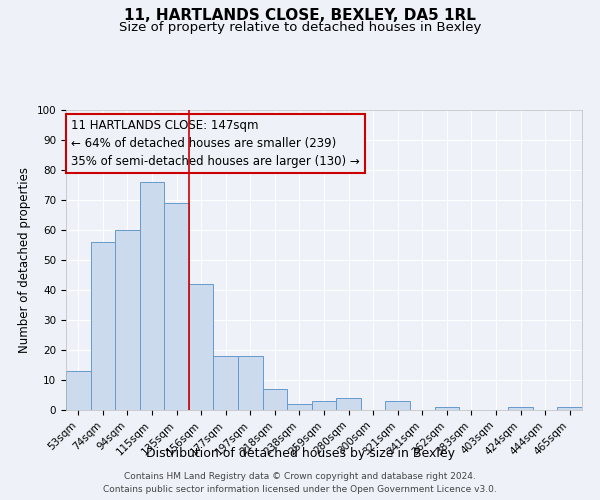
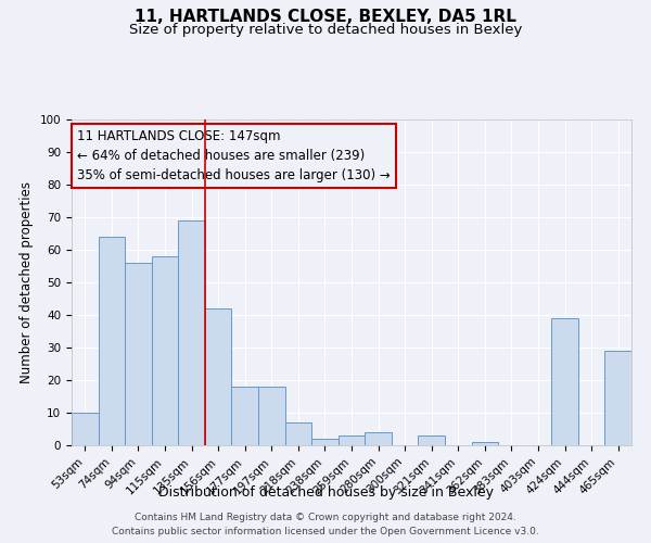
53sqm: 13 -> 10
74sqm: 56 -> 64
94sqm: 60 -> 56
115sqm: 76 -> 58
424sqm: 1 -> 39
465sqm: 1 -> 29
